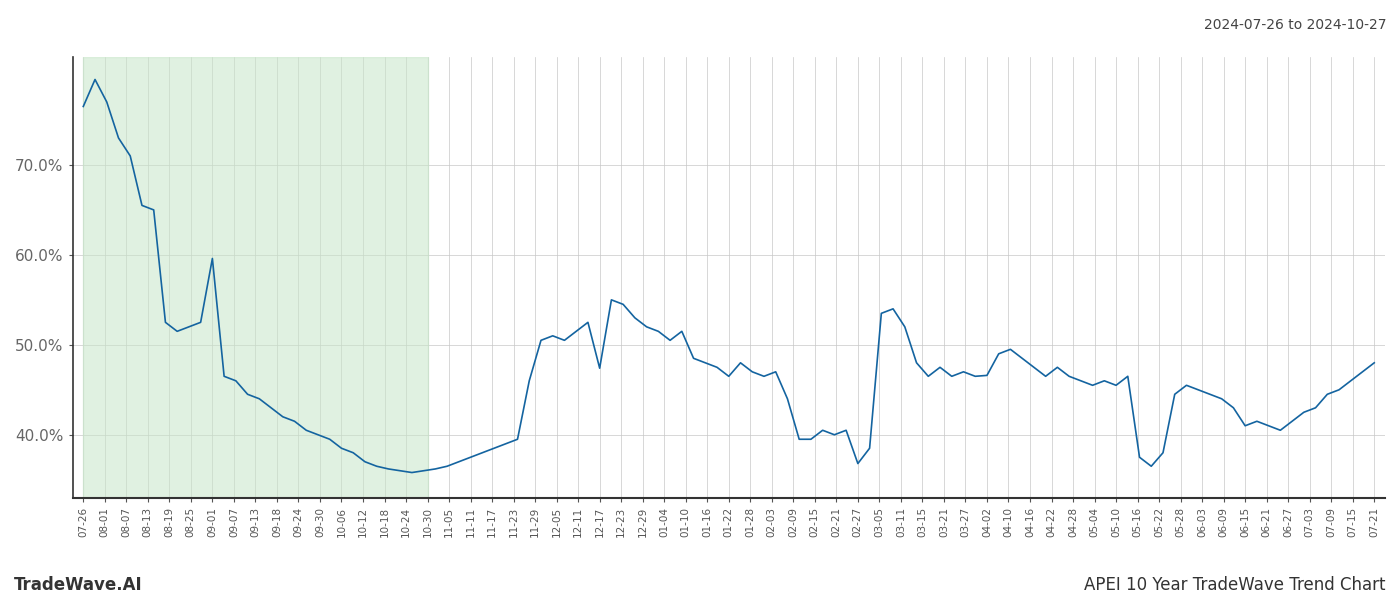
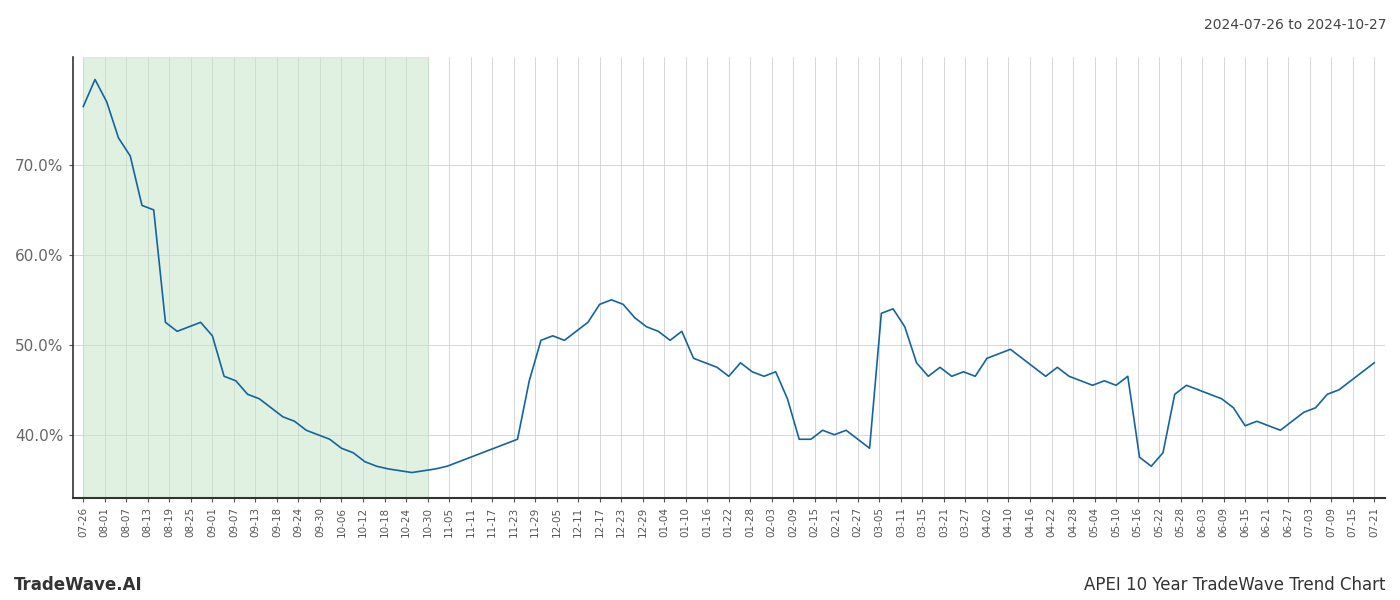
09-01: 59.6% -> 51.0%
12-17: 47.4% -> 54.5%
02-27: 36.8% -> 39.5%
04-02: 46.6% -> 48.5%
